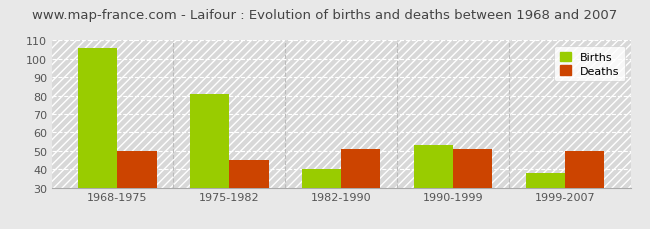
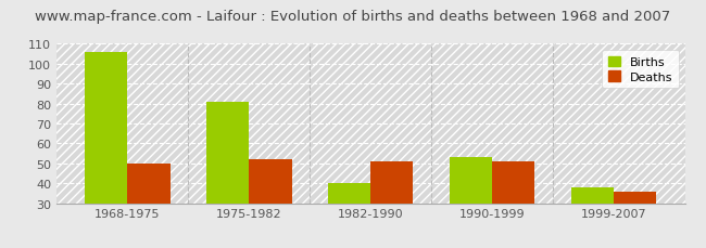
Deaths/1975-1982: 45 -> 52
Deaths/1999-2007: 50 -> 36
